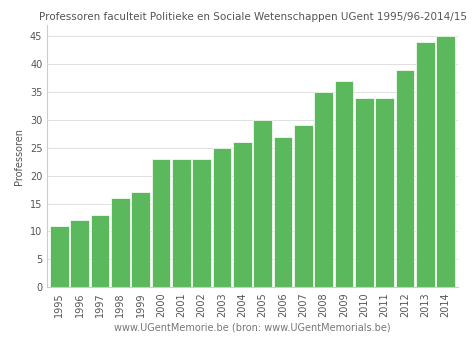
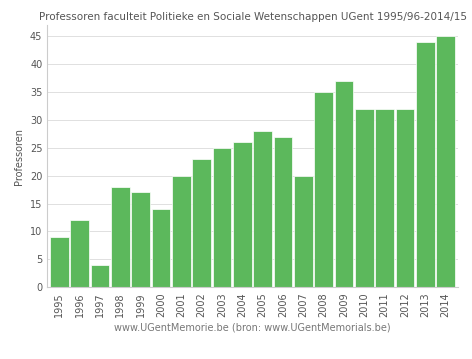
1995: 11 -> 9
1997: 13 -> 4
1998: 16 -> 18
2000: 23 -> 14
2001: 23 -> 20
2005: 30 -> 28
2007: 29 -> 20
2010: 34 -> 32
2011: 34 -> 32
2012: 39 -> 32
